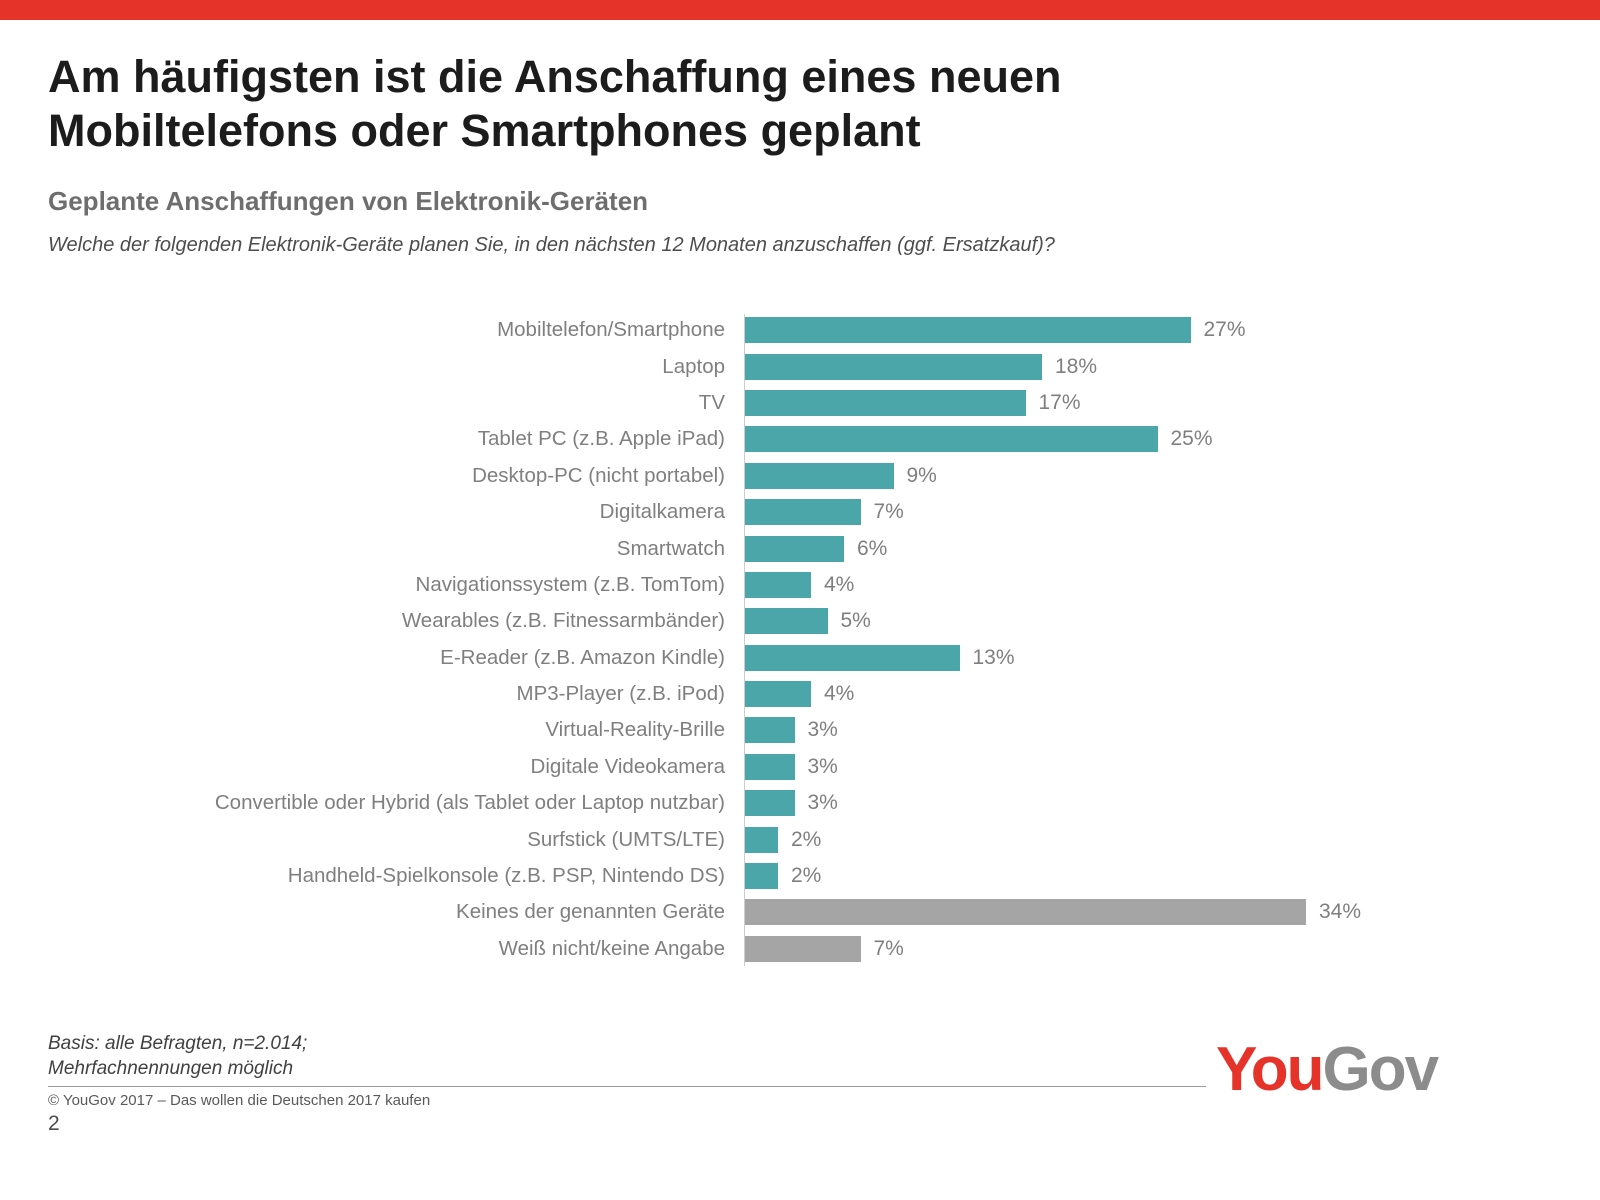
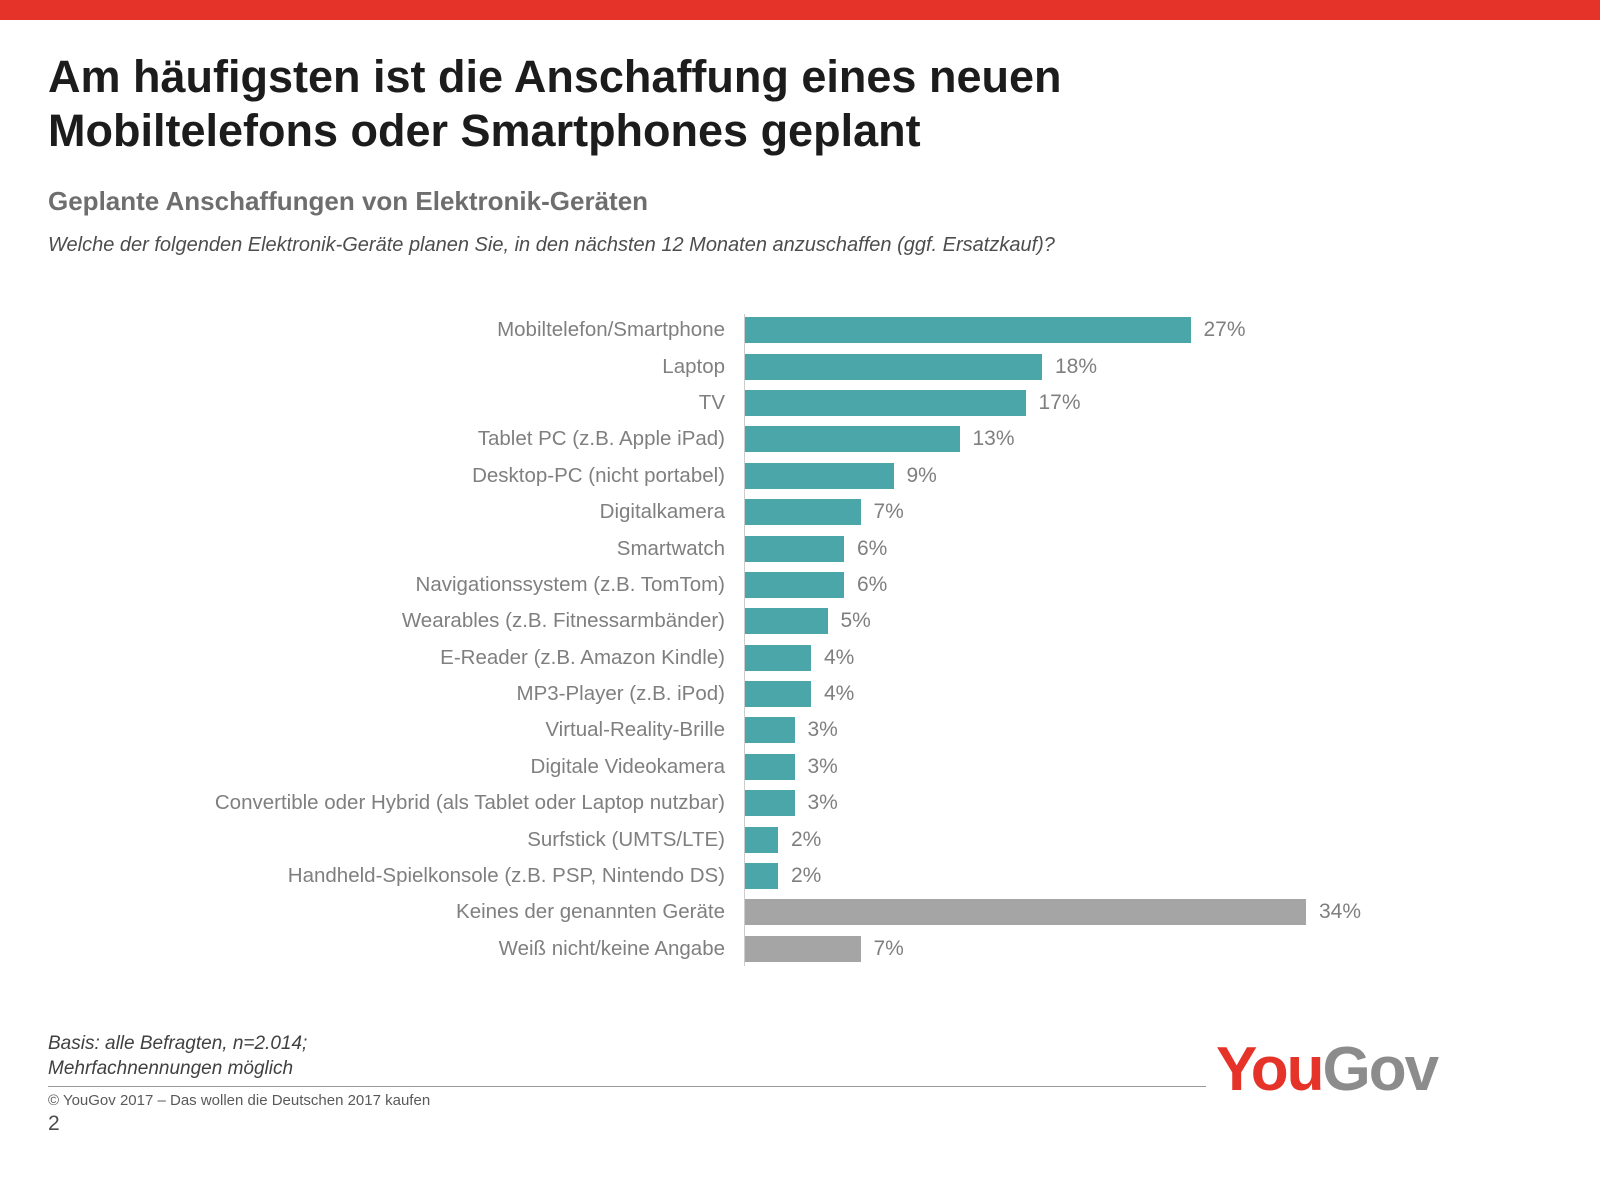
Tablet PC (z.B. Apple iPad): 25% -> 13%
Navigationssystem (z.B. TomTom): 4% -> 6%
E-Reader (z.B. Amazon Kindle): 13% -> 4%
